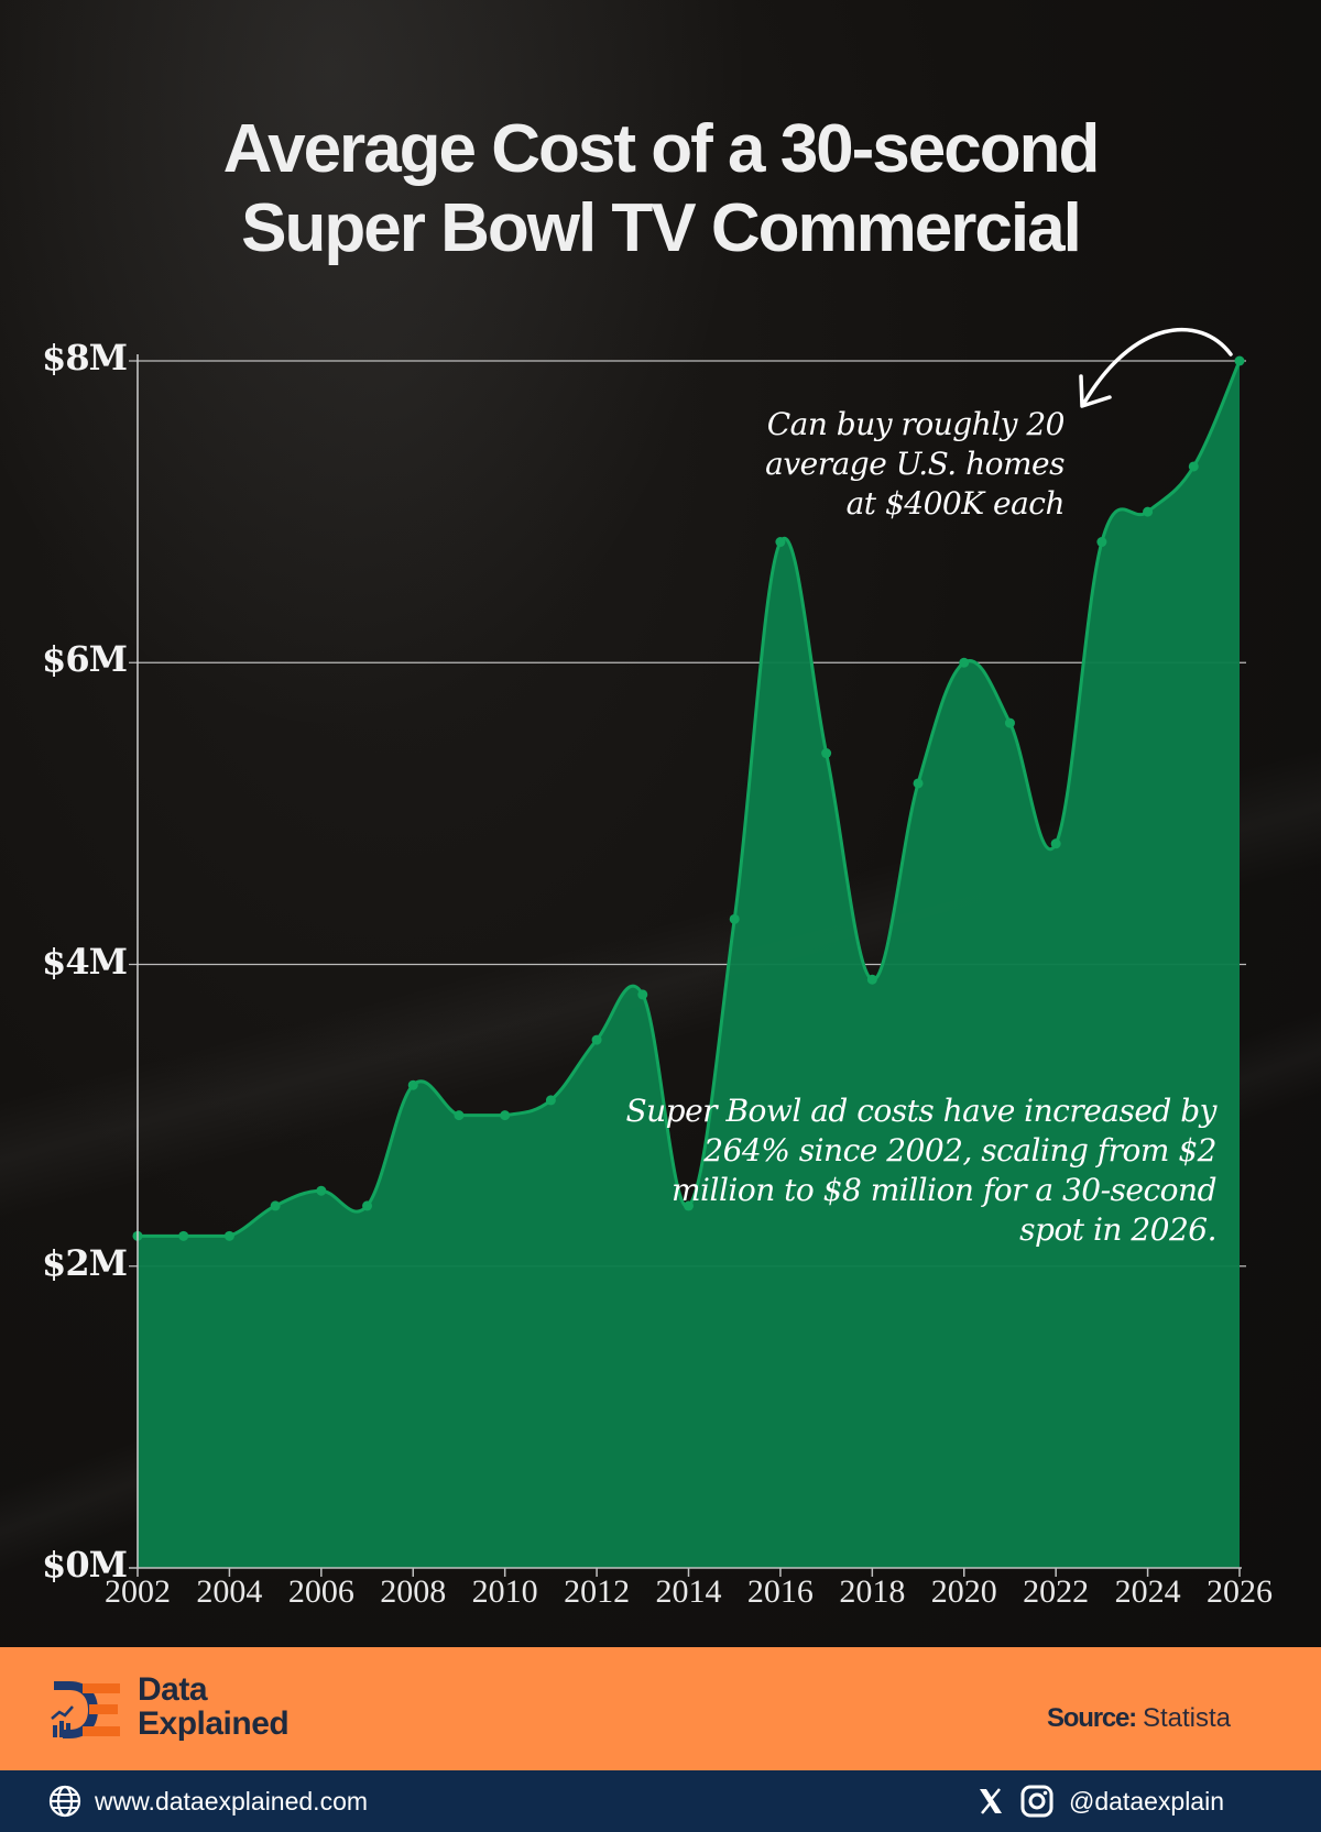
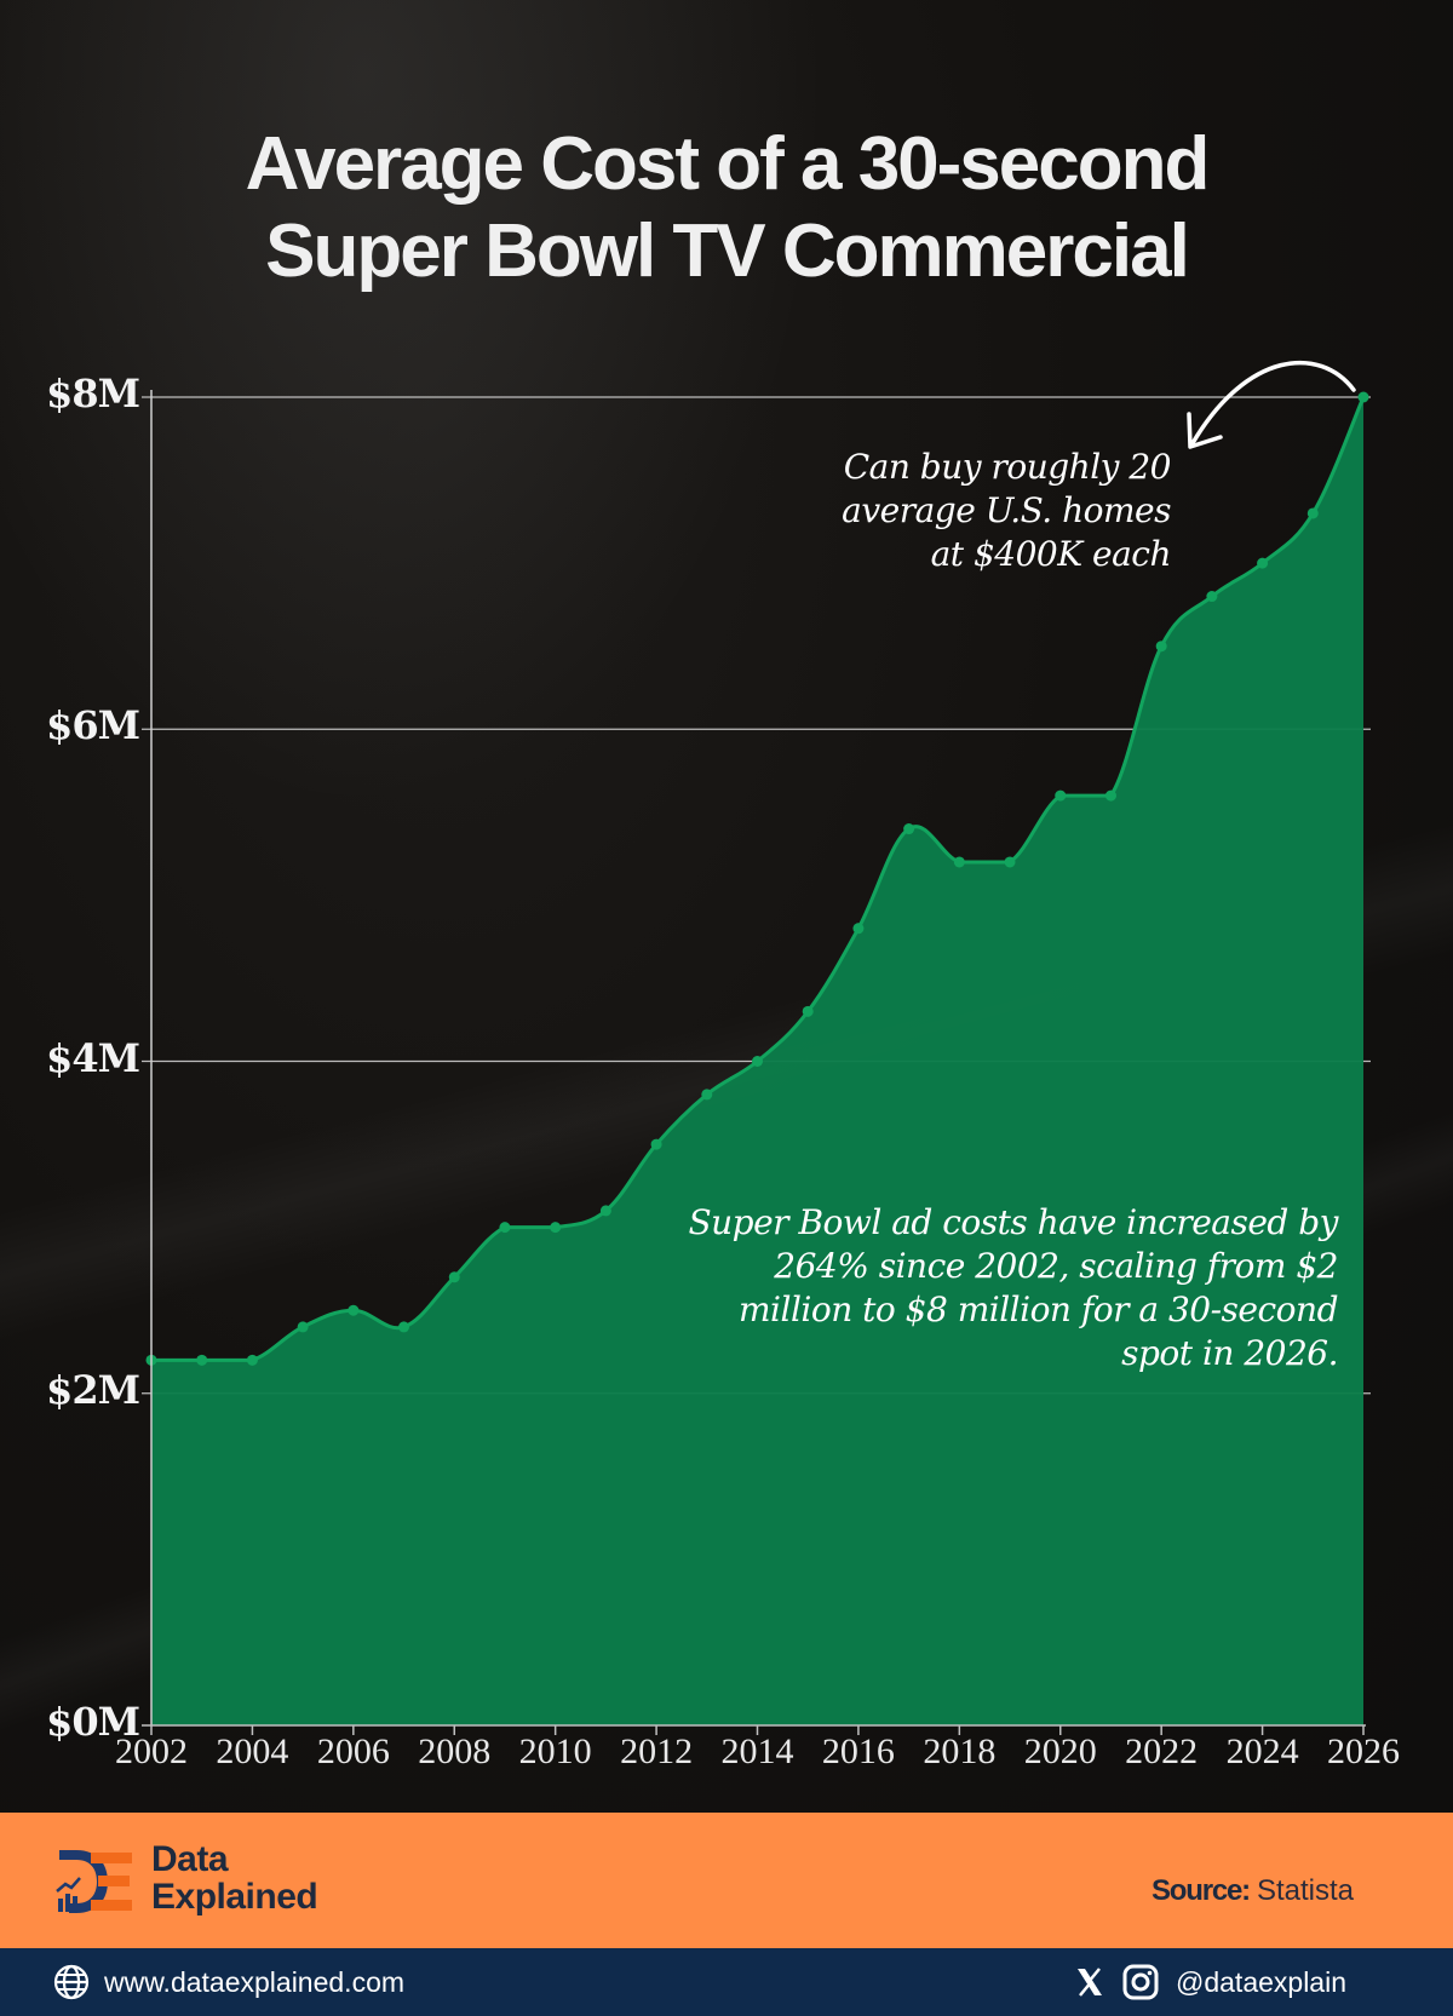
2008: $3.2M -> $2.7M
2014: $2.4M -> $4.0M
2016: $6.8M -> $4.8M
2018: $3.9M -> $5.2M
2020: $6.0M -> $5.6M
2022: $4.8M -> $6.5M
